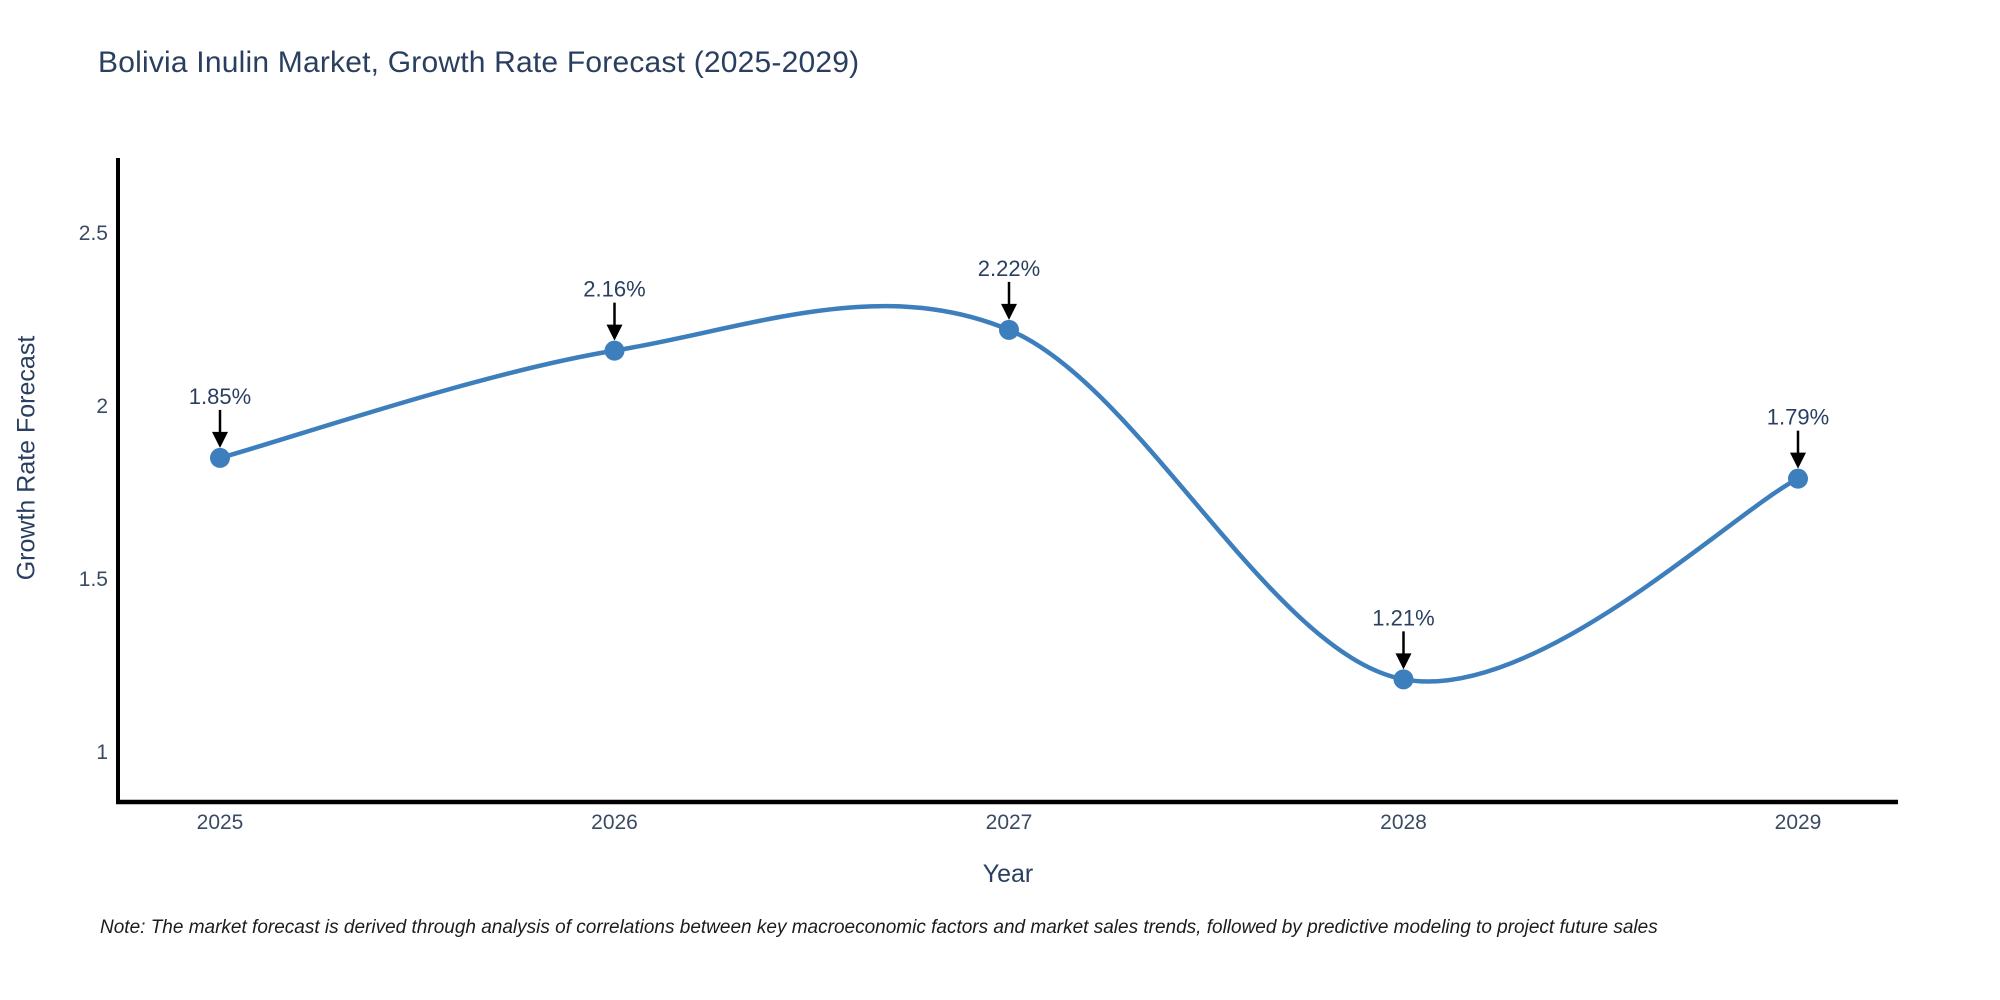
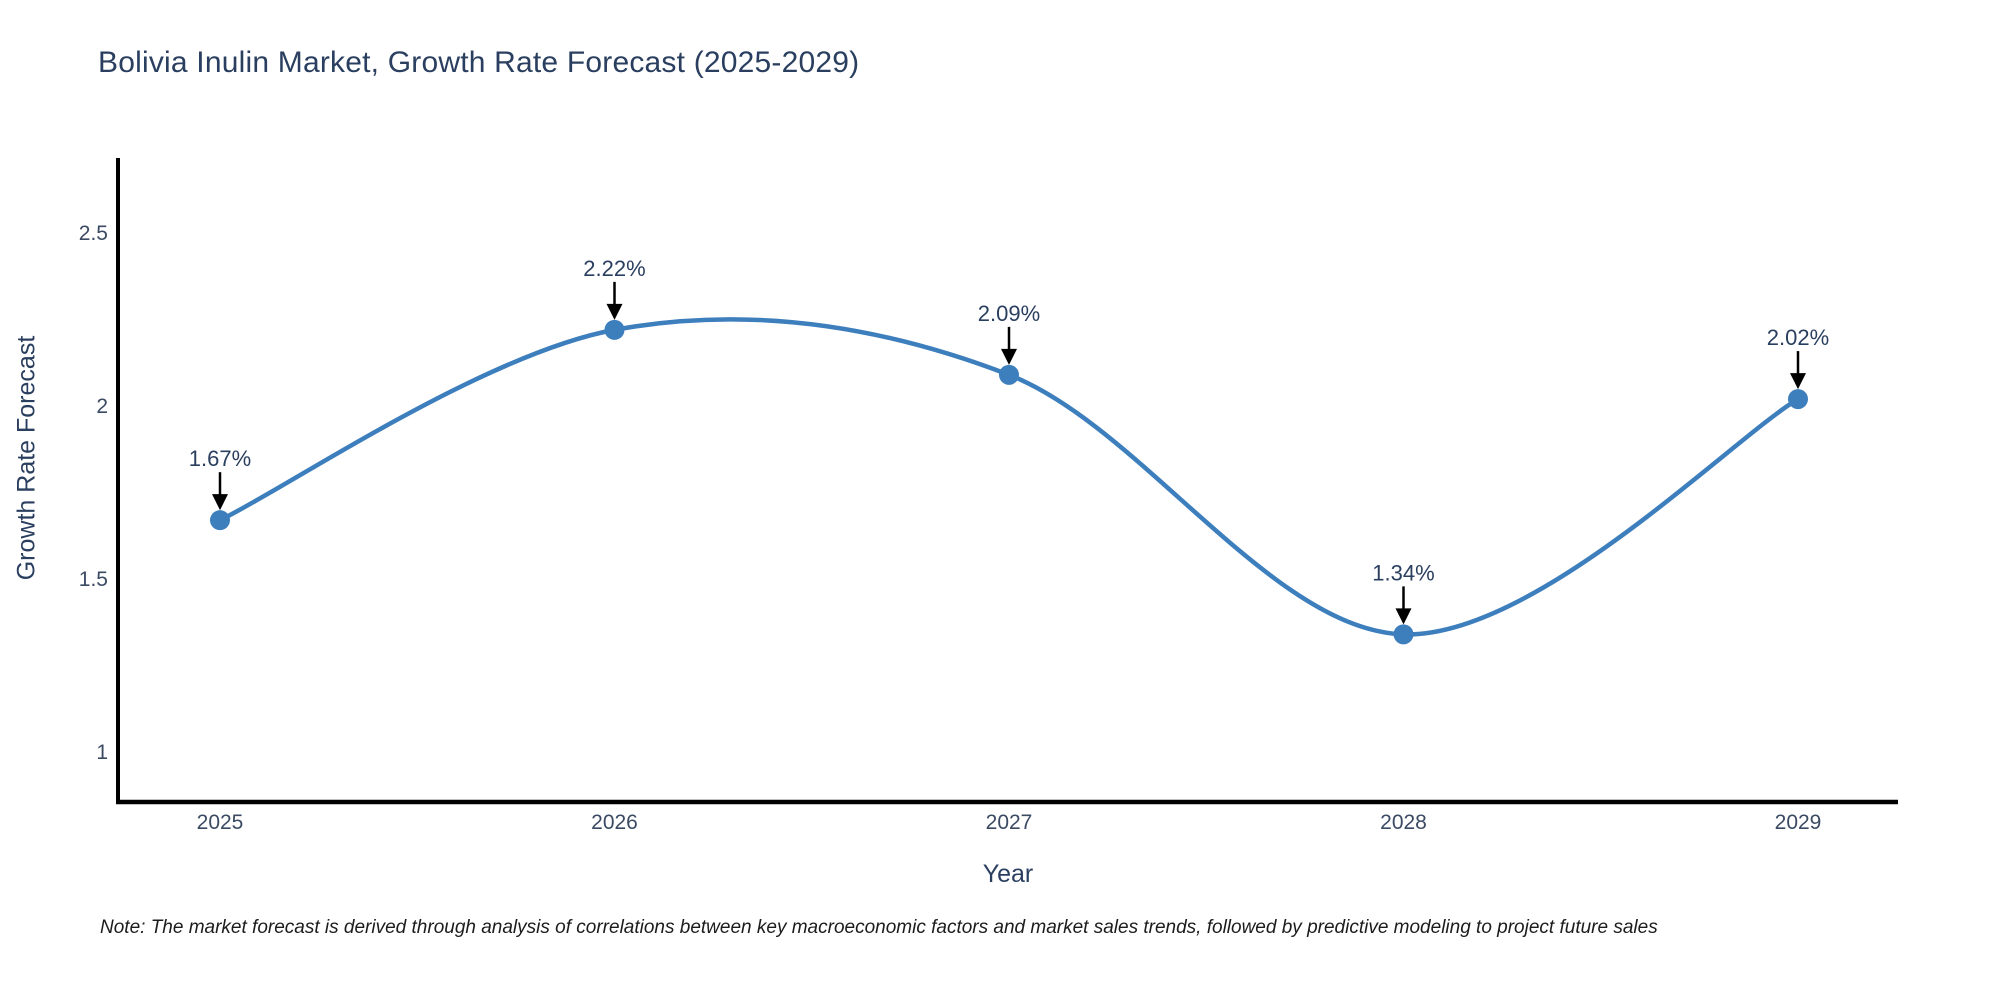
2025: 1.85% -> 1.67%
2026: 2.16% -> 2.22%
2027: 2.22% -> 2.09%
2028: 1.21% -> 1.34%
2029: 1.79% -> 2.02%
